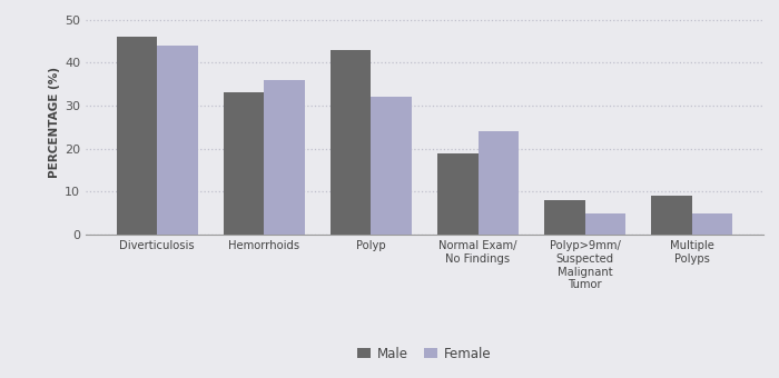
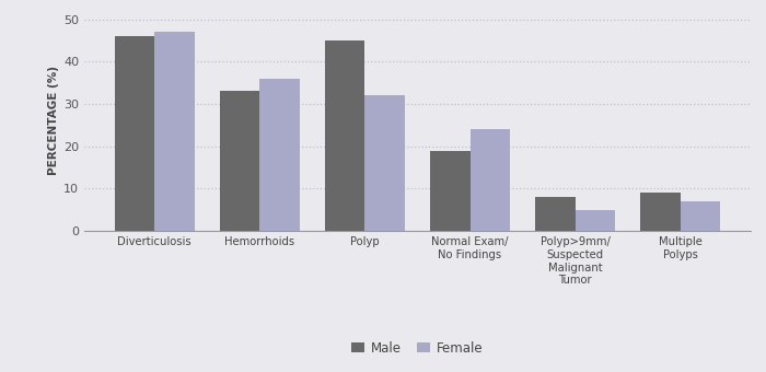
Female/Diverticulosis: 44 -> 47
Male/Polyp: 43 -> 45
Female/Multiple Polyps: 5 -> 7
